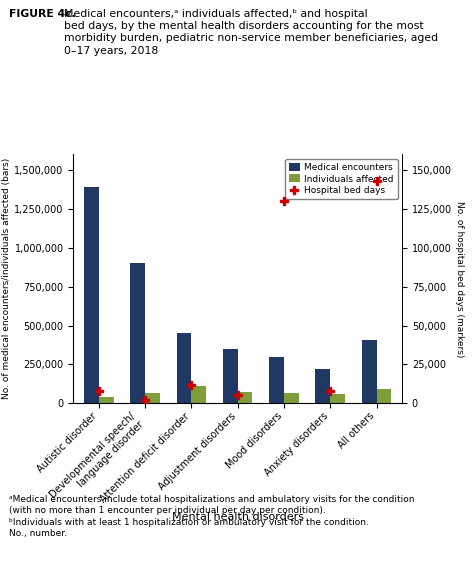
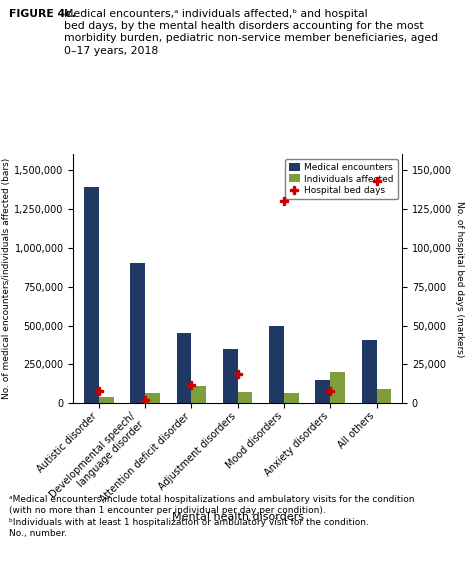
Hospital bed days/Adjustment disorders: 5,000 -> 19,000
Medical encounters/Mood disorders: 300,000 -> 500,000
Medical encounters/Anxiety disorders: 220,000 -> 150,000
Individuals affected/Anxiety disorders: 60,000 -> 200,000
